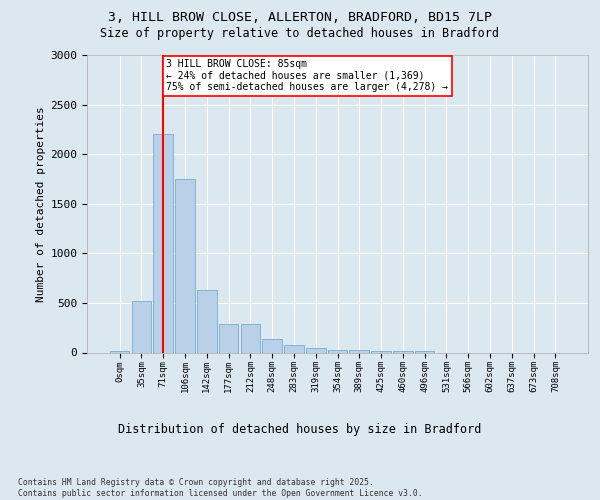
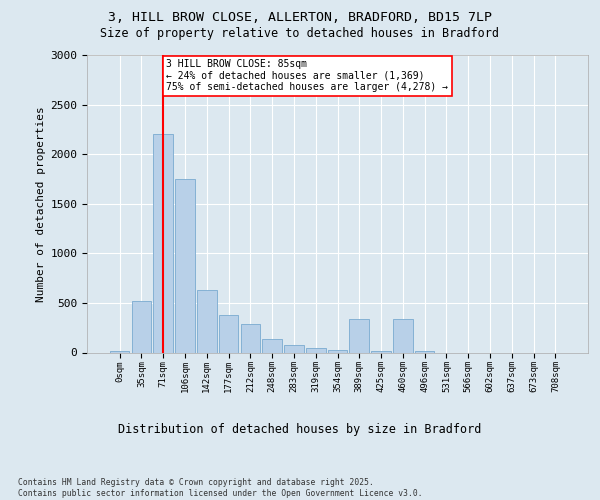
177sqm: 280 -> 380
389sqm: 20 -> 340
460sqm: 20 -> 340
